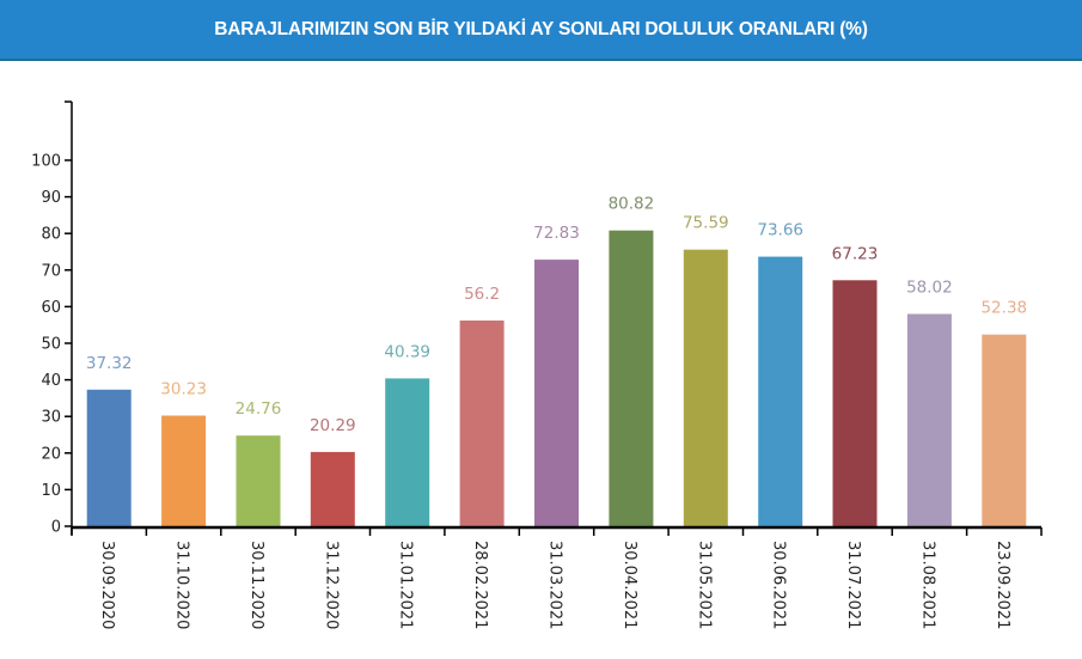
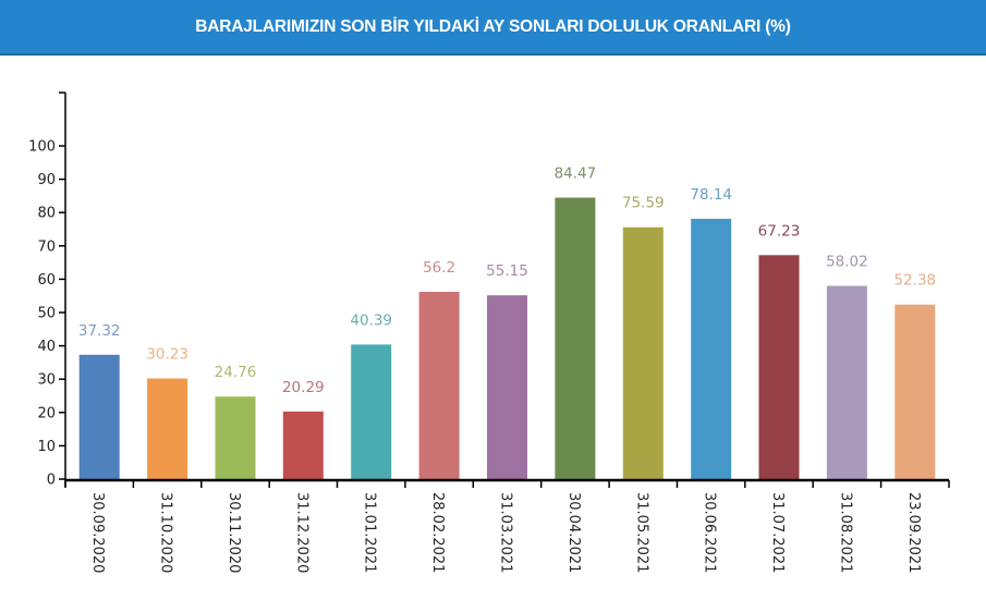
31.03.2021: 72.83 -> 55.15
30.04.2021: 80.82 -> 84.47
30.06.2021: 73.66 -> 78.14
